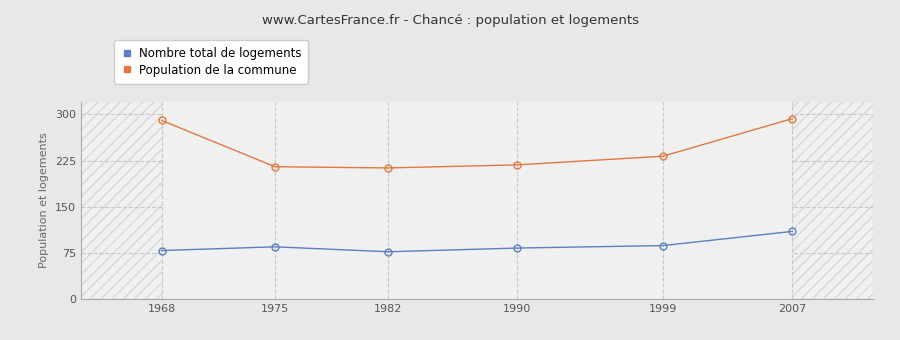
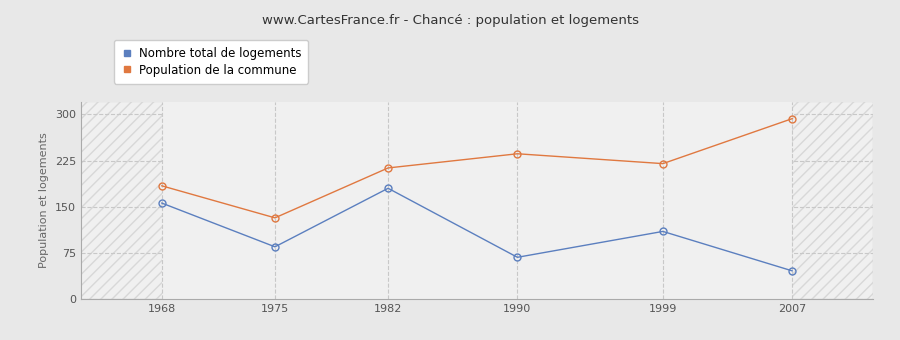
Nombre total de logements/1968: 79 -> 156
Population de la commune/1968: 290 -> 184
Population de la commune/1975: 215 -> 132
Nombre total de logements/1982: 77 -> 180
Nombre total de logements/1990: 83 -> 68
Population de la commune/1990: 218 -> 236
Nombre total de logements/1999: 87 -> 110
Population de la commune/1999: 232 -> 220
Nombre total de logements/2007: 110 -> 46
